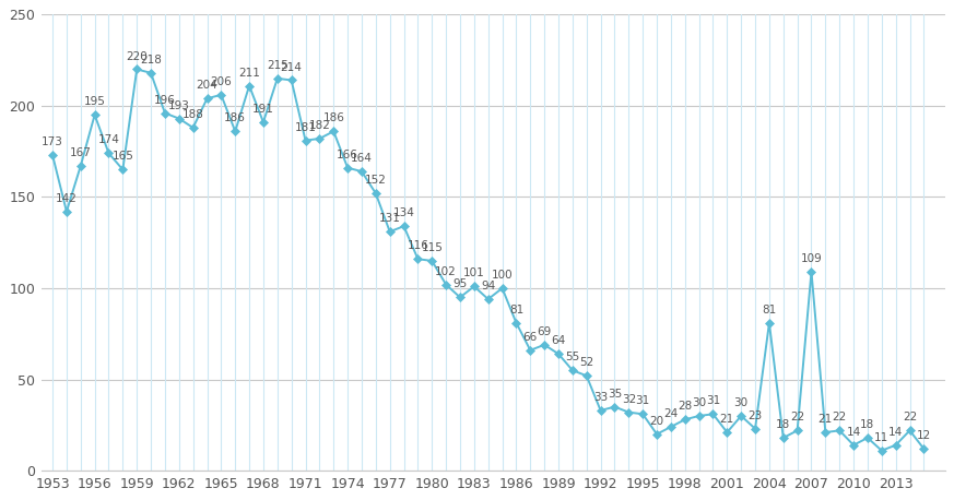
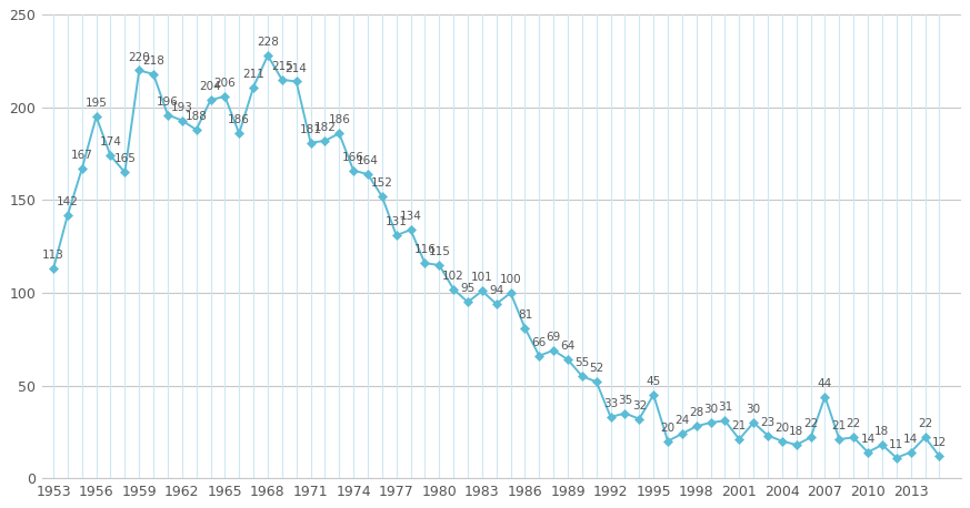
1953: 173 -> 113
1968: 191 -> 228
1995: 31 -> 45
2004: 81 -> 20
2007: 109 -> 44
